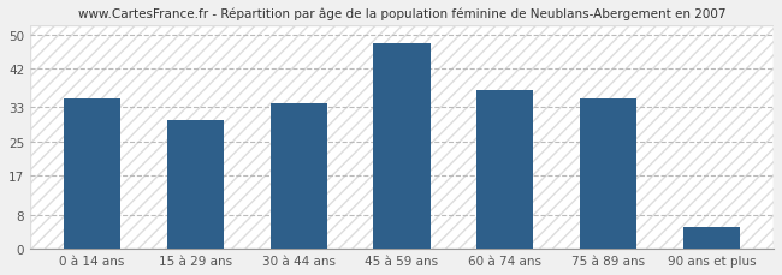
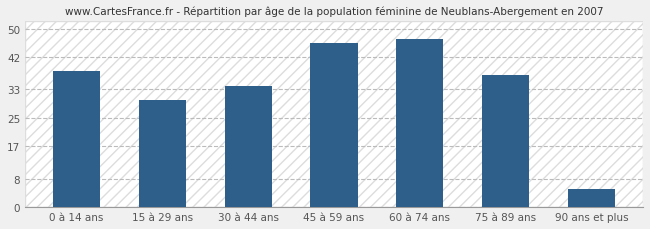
0 à 14 ans: 35 -> 38
45 à 59 ans: 48 -> 46
60 à 74 ans: 37 -> 47
75 à 89 ans: 35 -> 37
